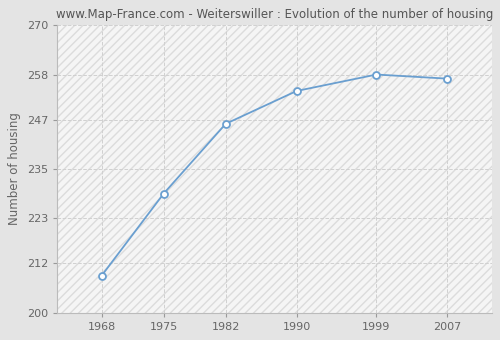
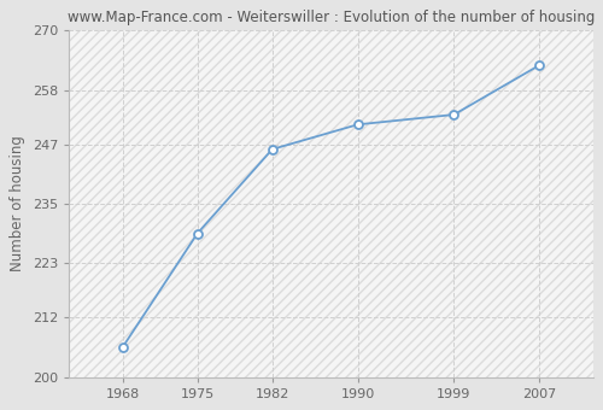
1968: 209 -> 206
1990: 254 -> 251
1999: 258 -> 253
2007: 257 -> 263
